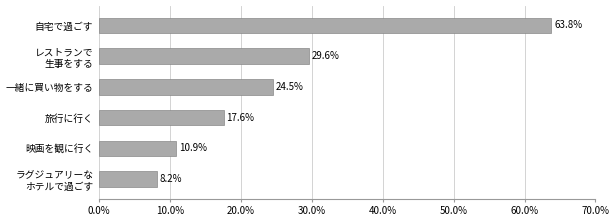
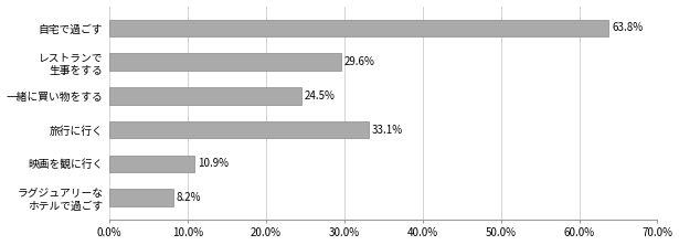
旅行に行く: 17.6% -> 33.1%
